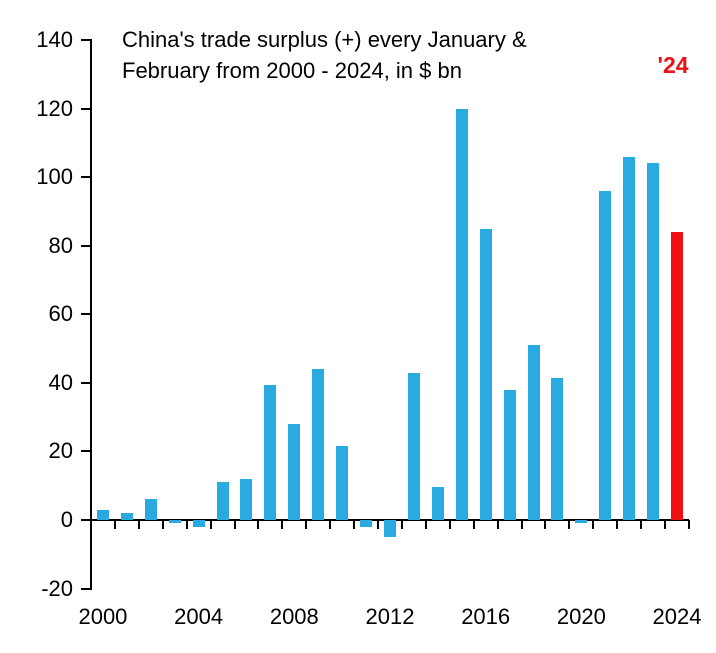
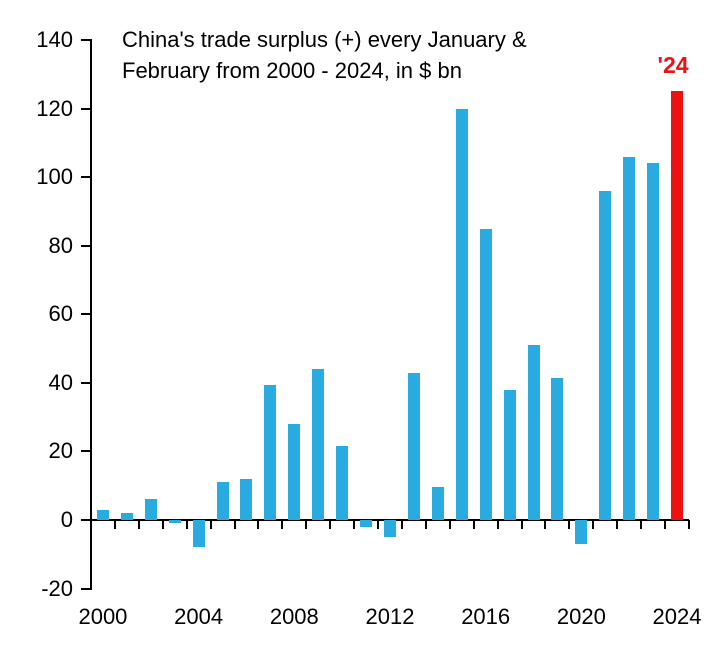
2004: -2 -> -8
2020: -1 -> -7
2024: 84 -> 125
